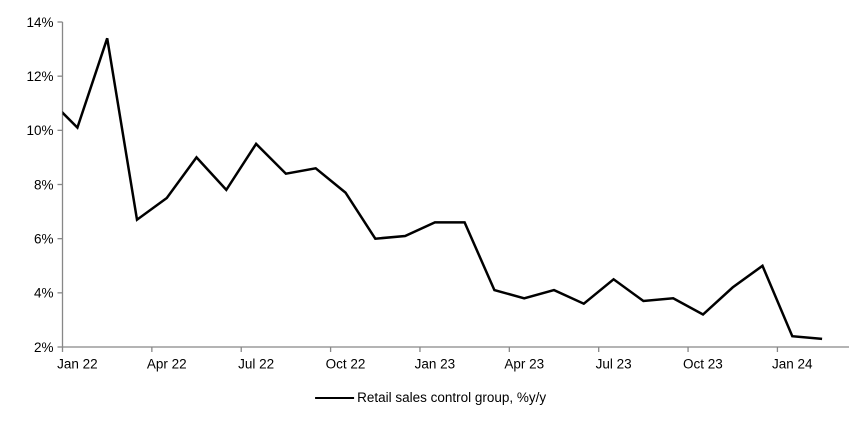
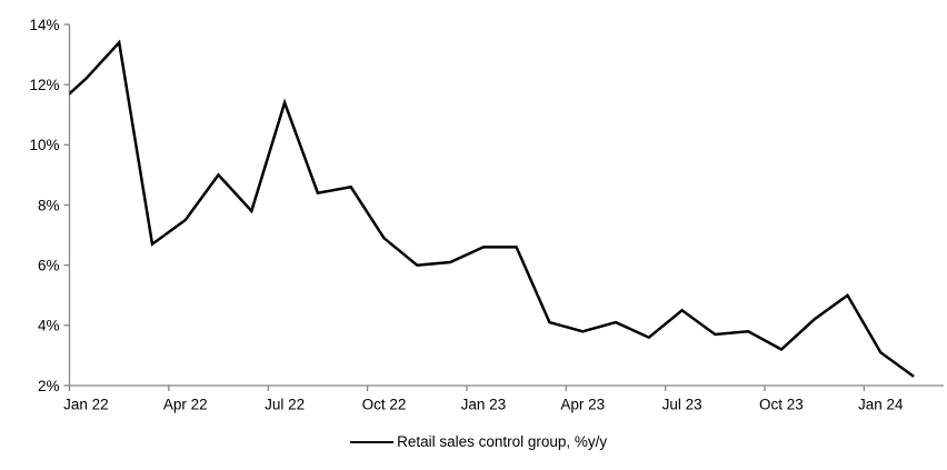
Jan 22: 10.1% -> 12.2%
Jul 22: 9.5% -> 11.4%
Oct 22: 7.7% -> 6.9%
Jan 24: 2.4% -> 3.1%
